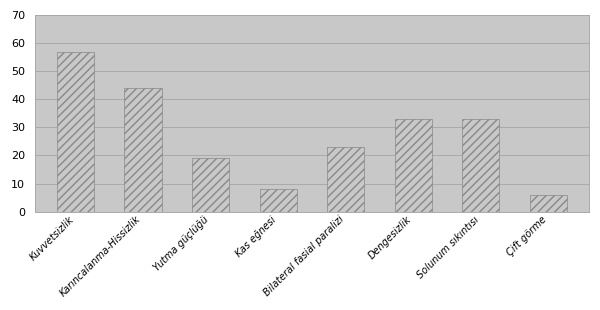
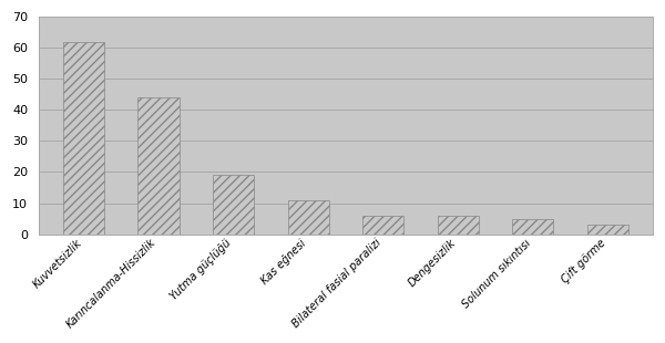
Kuvvetsizlik: 57 -> 62
Kas eğnesi: 8 -> 11
Bilateral fasial paralizi: 23 -> 6
Dengesizlik: 33 -> 6
Solunum sıkıntısı: 33 -> 5
Çift görme: 6 -> 3
